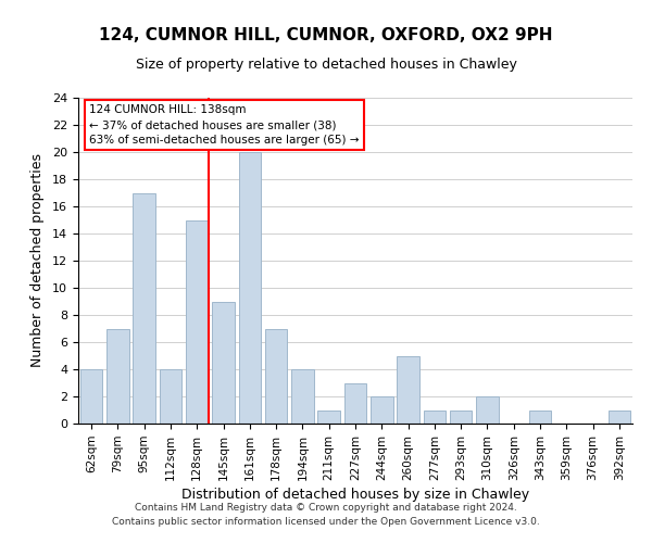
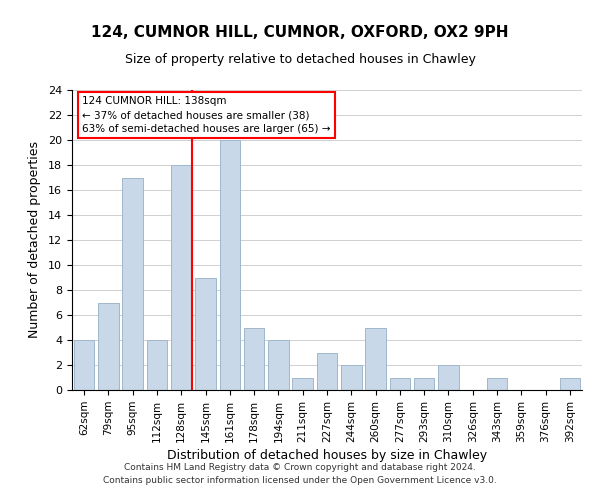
128sqm: 15 -> 18
178sqm: 7 -> 5
